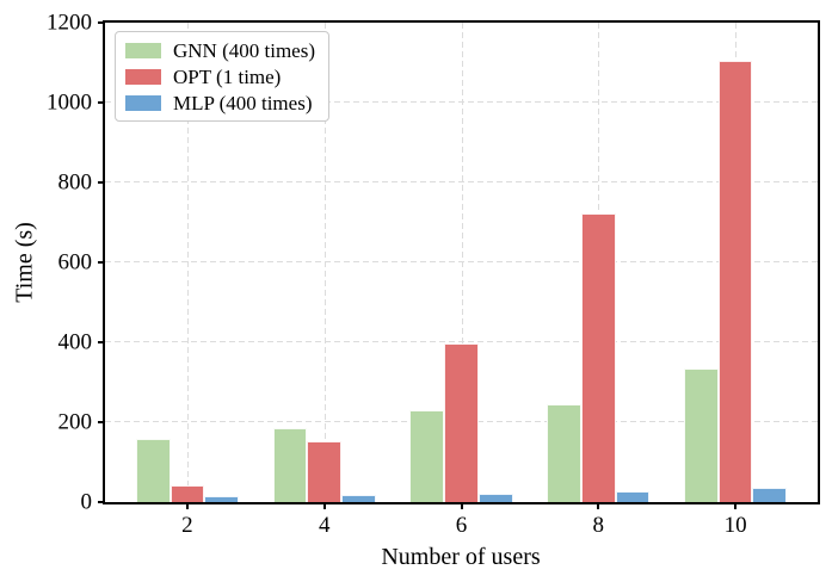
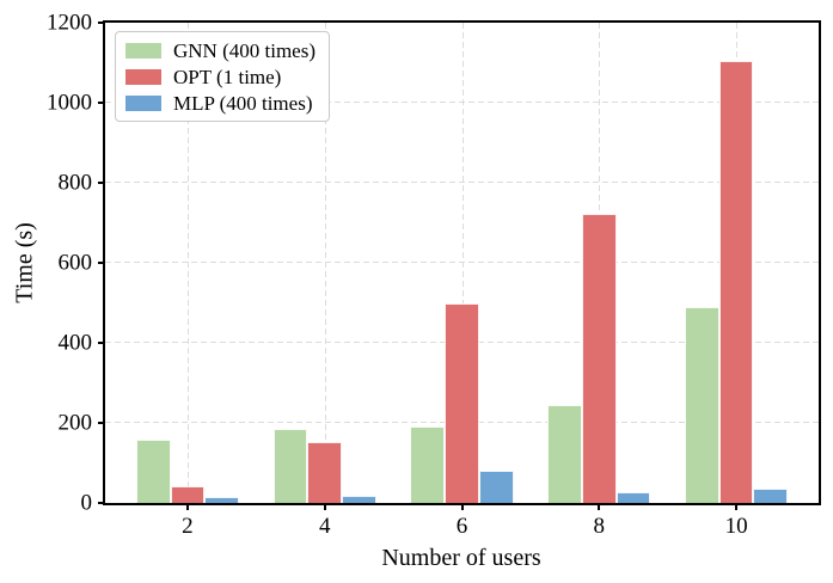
GNN (400 times)/6: 230 -> 190
OPT (1 time)/6: 400 -> 500
MLP (400 times)/6: 20 -> 80
GNN (400 times)/10: 340 -> 490
